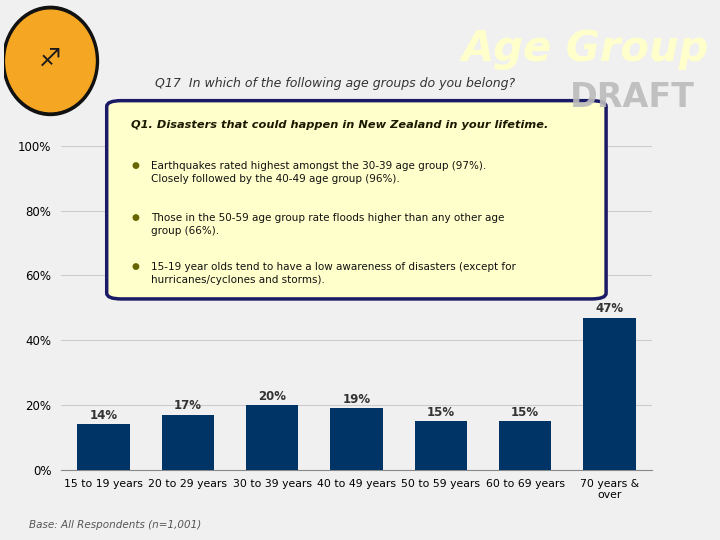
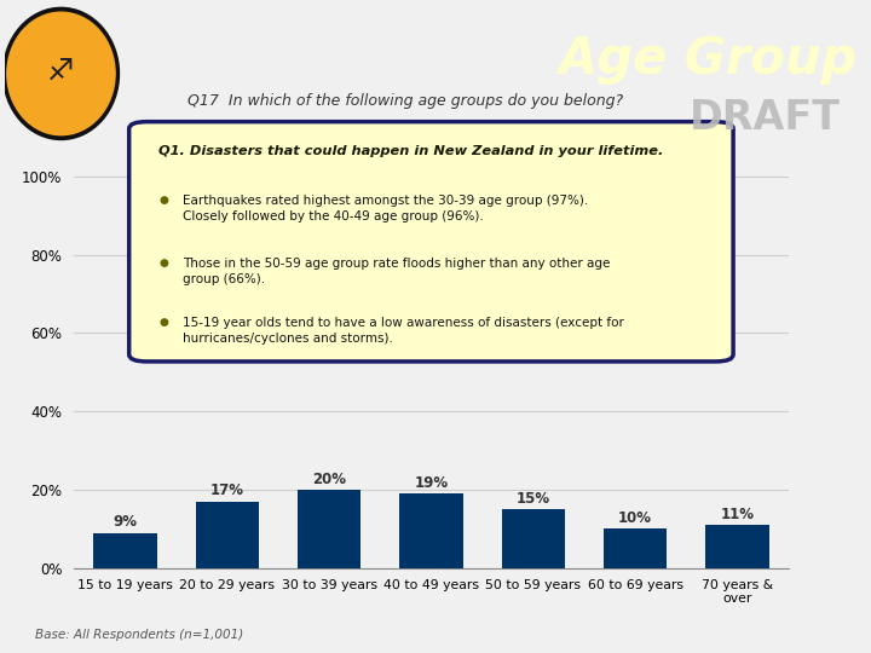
15 to 19 years: 14% -> 9%
60 to 69 years: 15% -> 10%
70 years & over: 47% -> 11%
